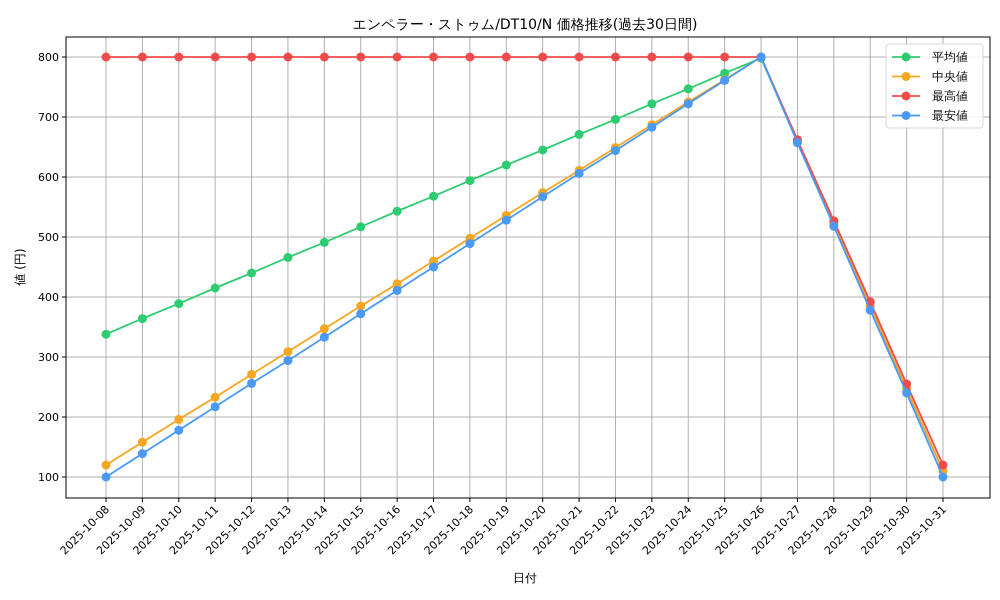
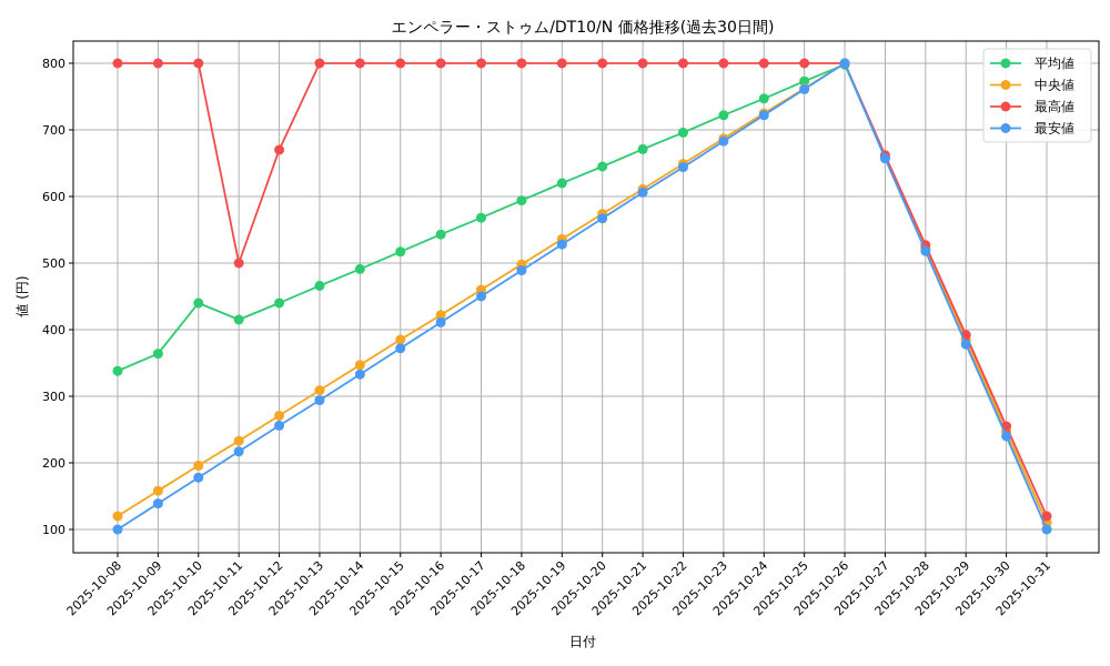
平均値/2025-10-10: 390 -> 440
最高値/2025-10-11: 800 -> 500
最高値/2025-10-12: 800 -> 670
